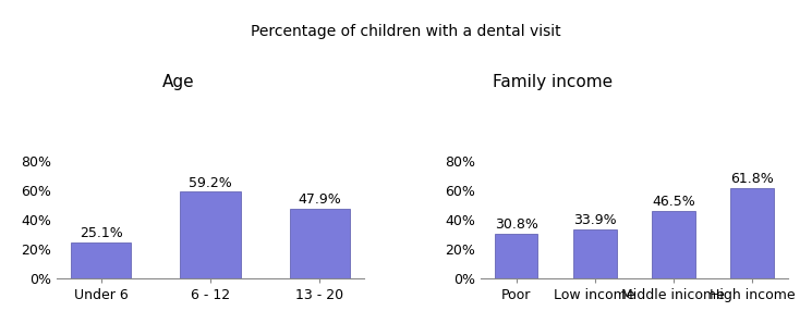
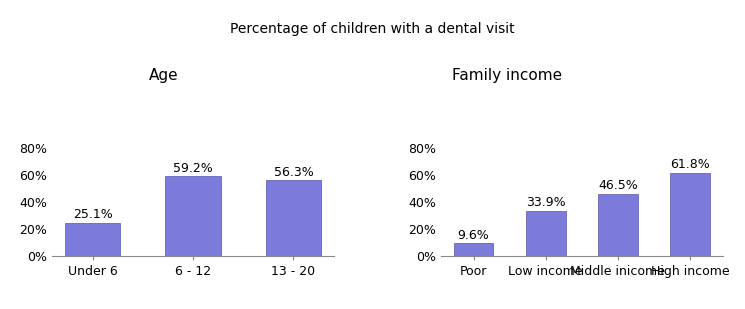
13 - 20: 47.9% -> 56.3%
Poor: 30.8% -> 9.6%
